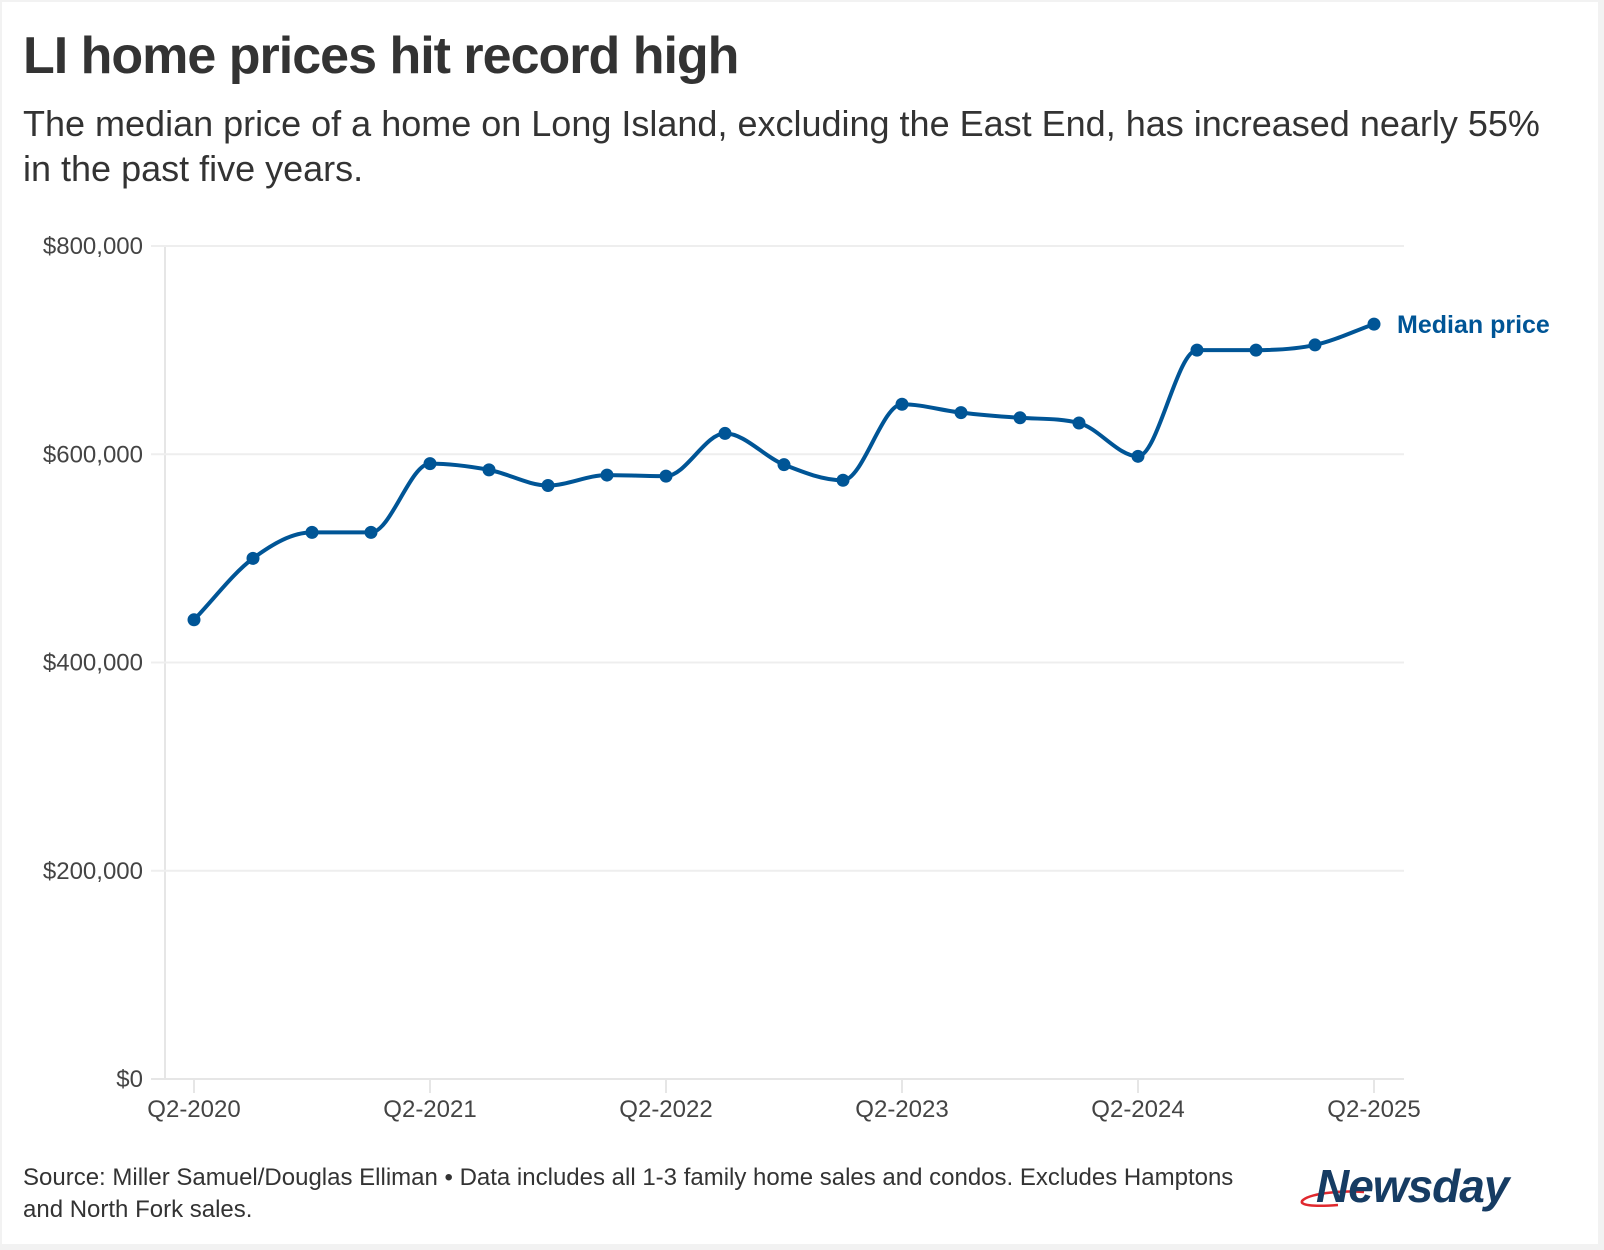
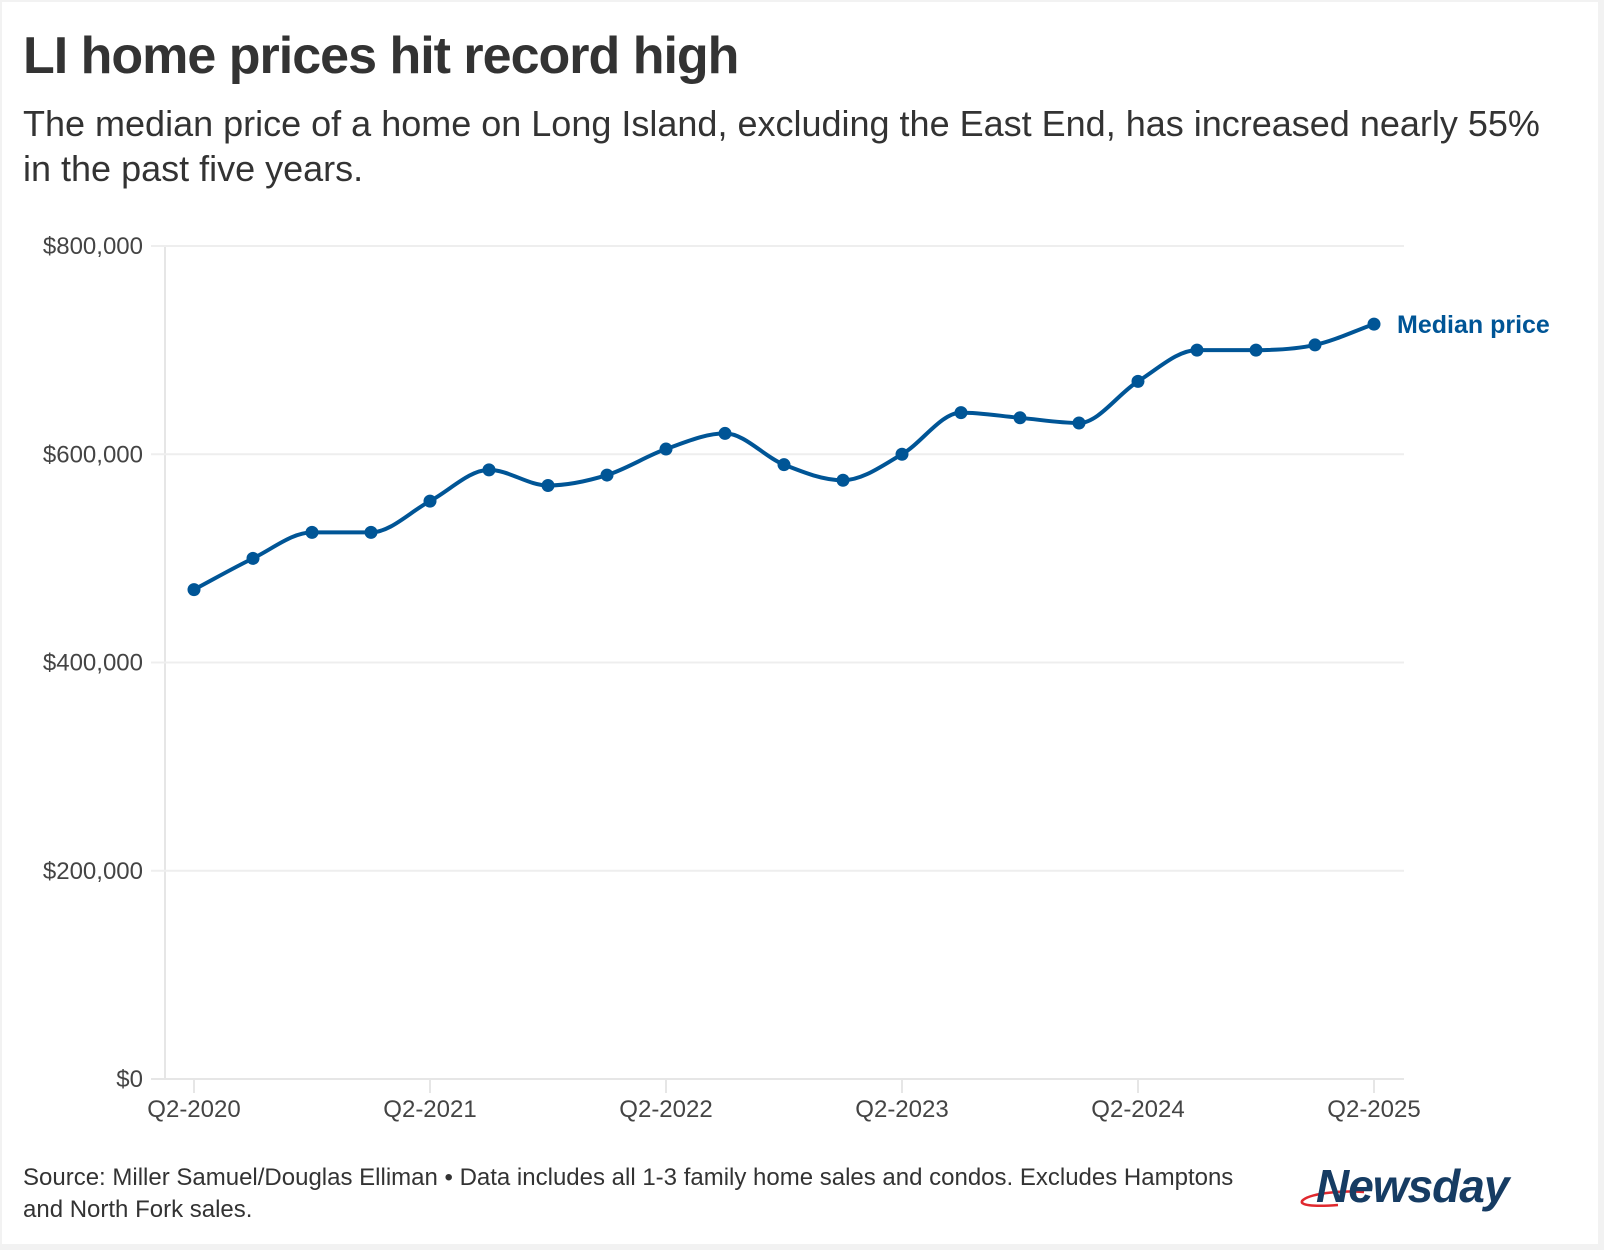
Q2-2020: $441000 -> $470000
Q2-2021: $591000 -> $555000
Q2-2022: $579000 -> $605000
Q2-2023: $648000 -> $600000
Q2-2024: $598000 -> $670000
